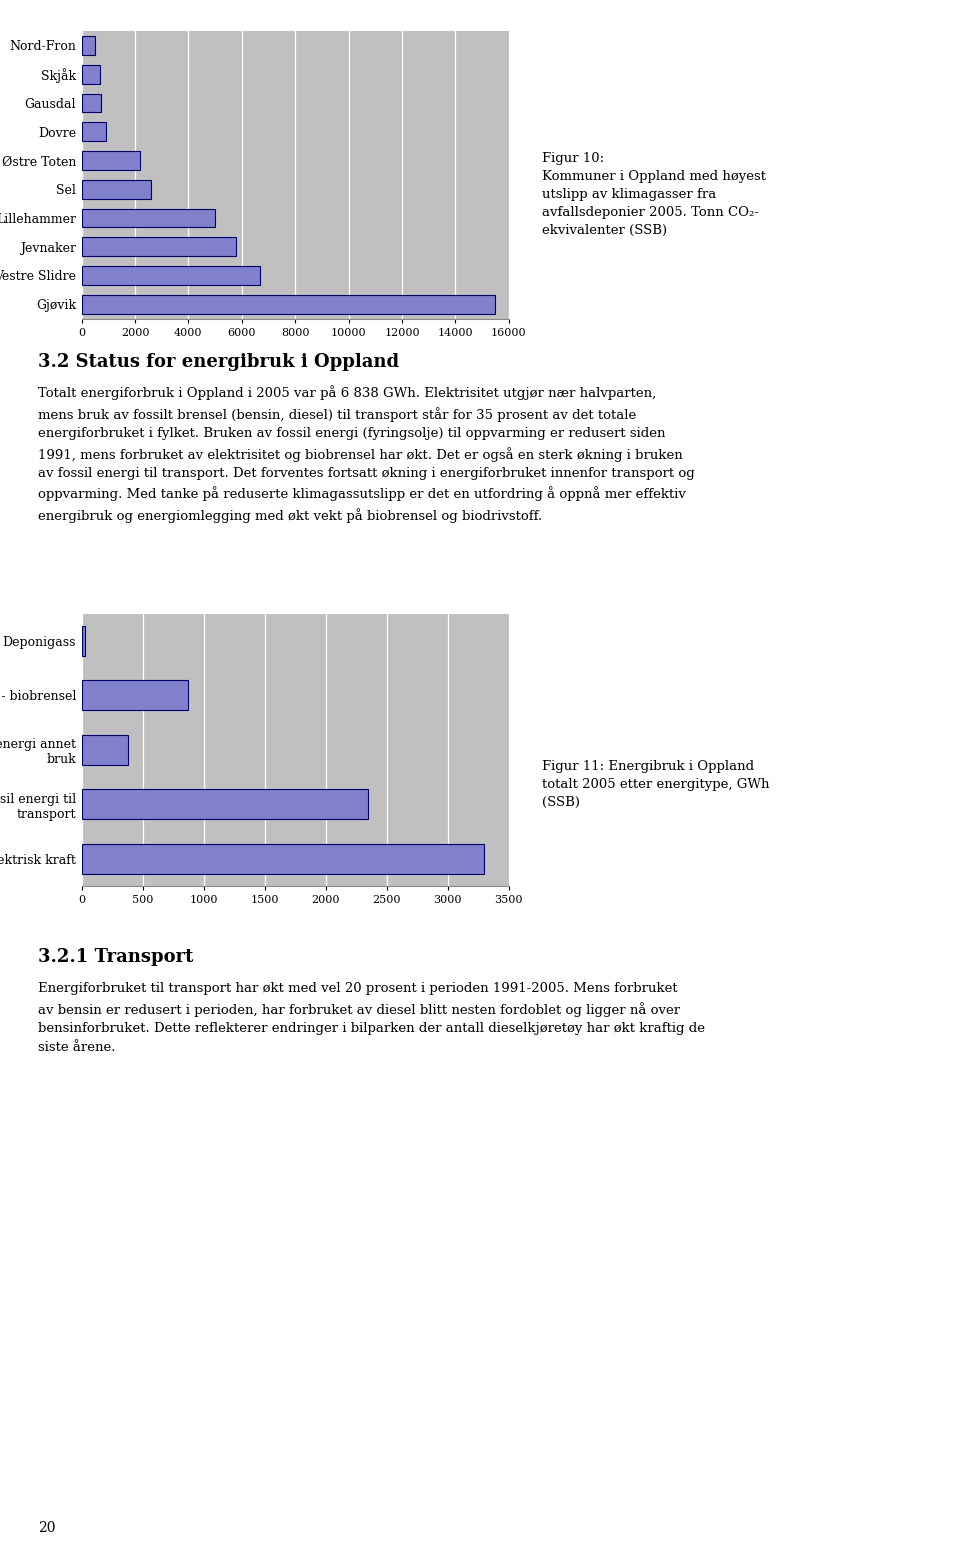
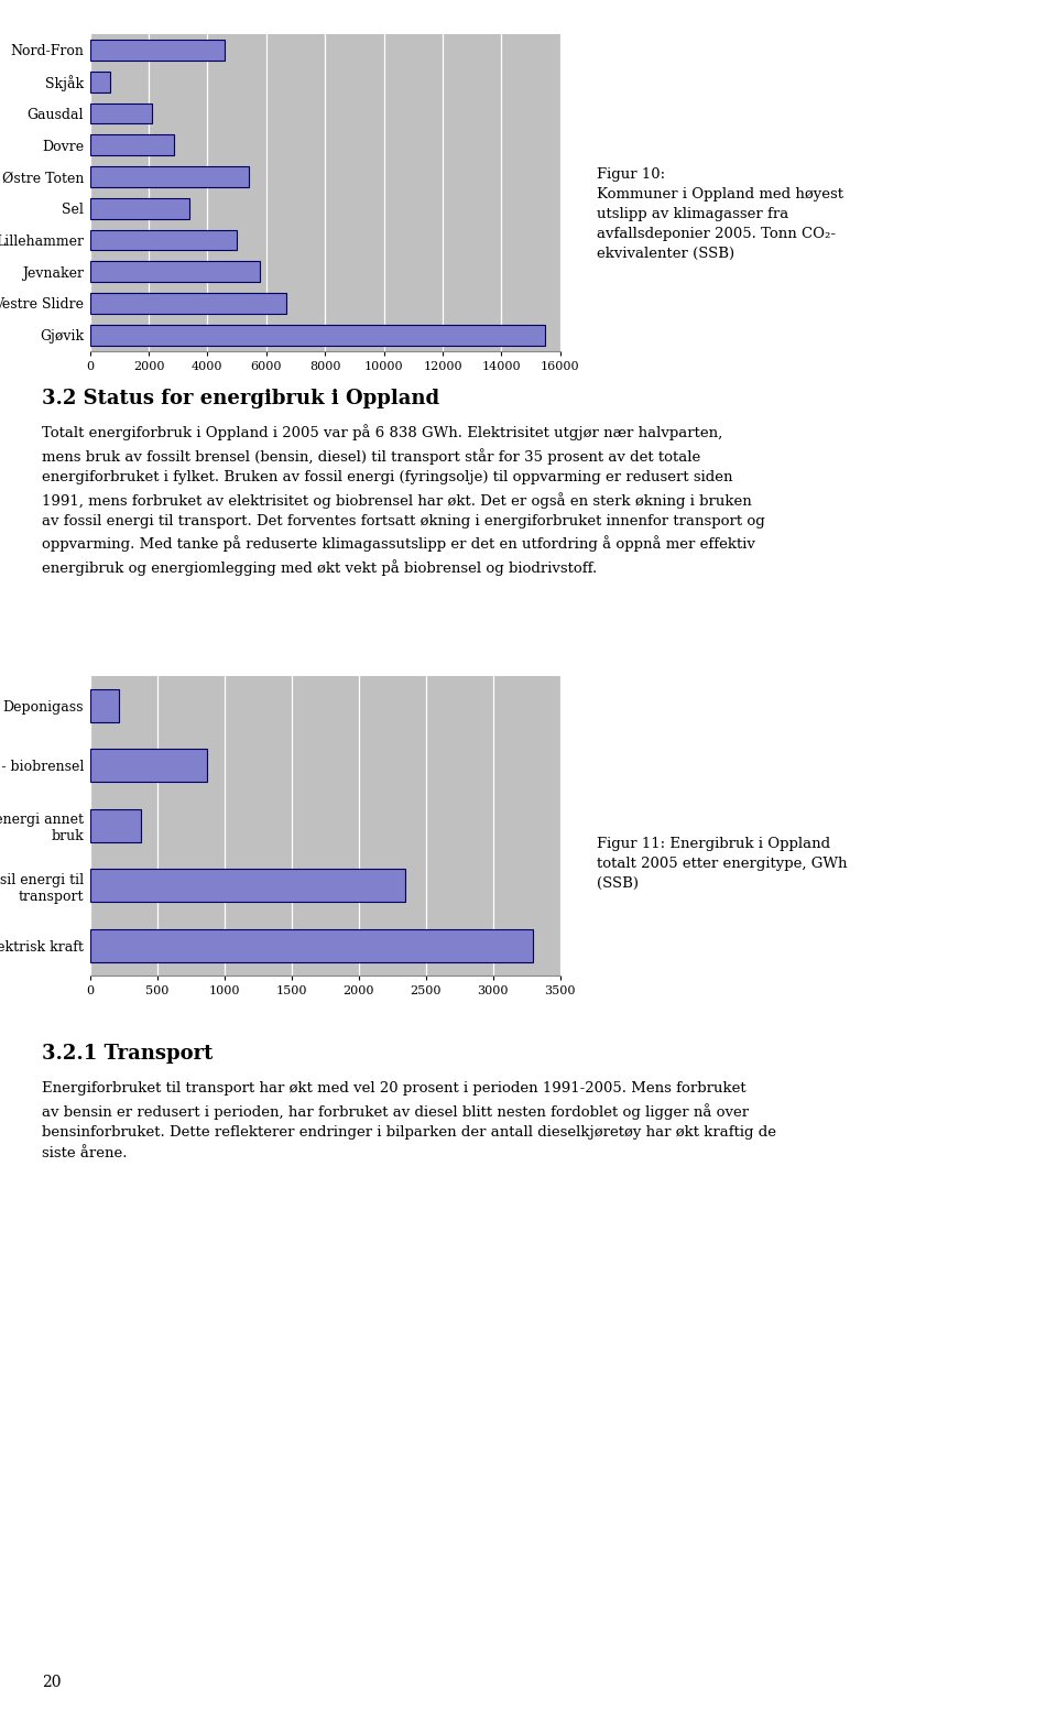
Nord-Fron: 500 -> 4600
Gausdal: 720 -> 2100
Dovre: 900 -> 2850
Østre Toten: 2200 -> 5400
Sel: 2600 -> 3400
Deponigass: 30 -> 220
